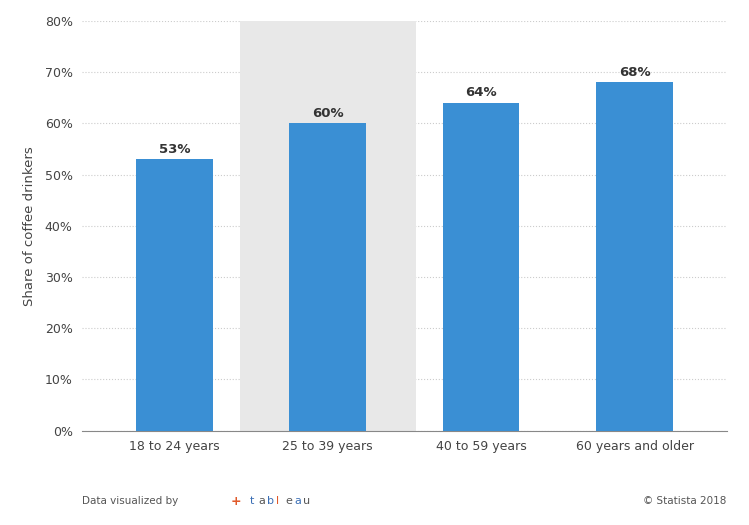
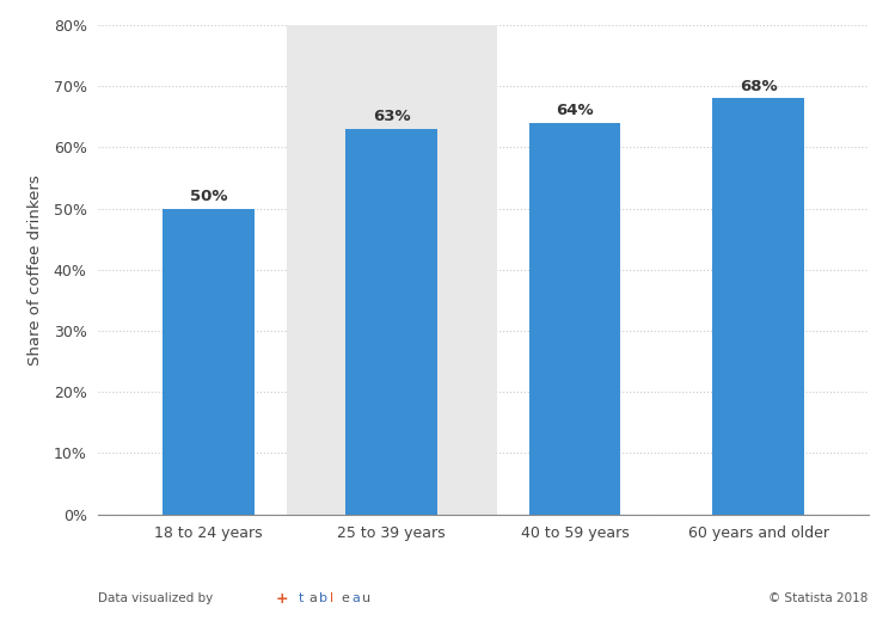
18 to 24 years: 53% -> 50%
25 to 39 years: 60% -> 63%
